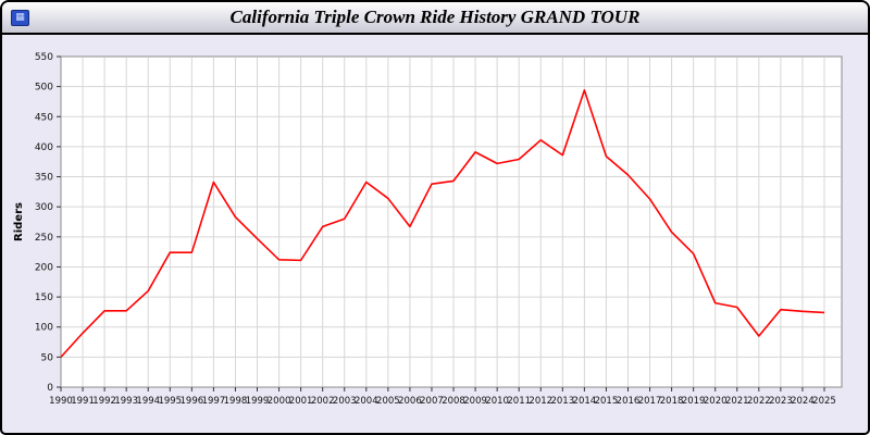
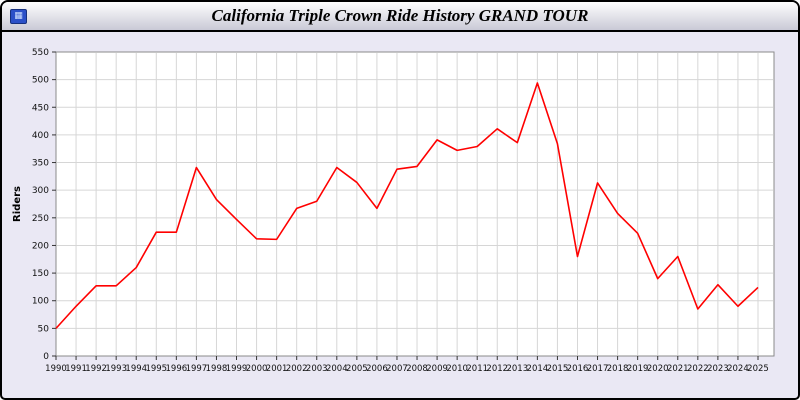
2016: 350 -> 180
2021: 130 -> 180
2024: 130 -> 90
